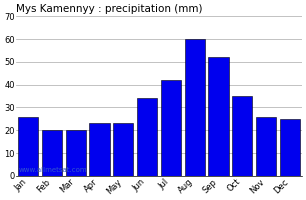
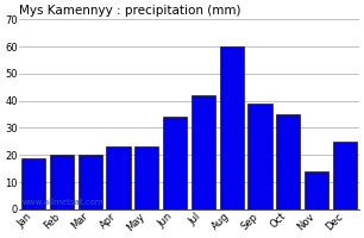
Jan: 26 -> 19
Sep: 52 -> 39
Nov: 26 -> 14
